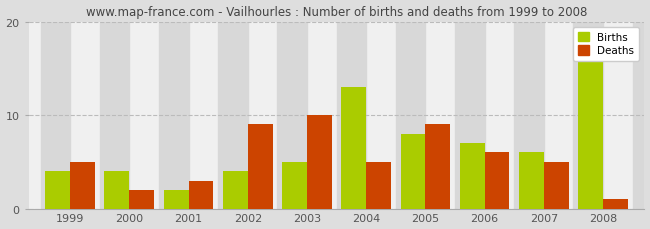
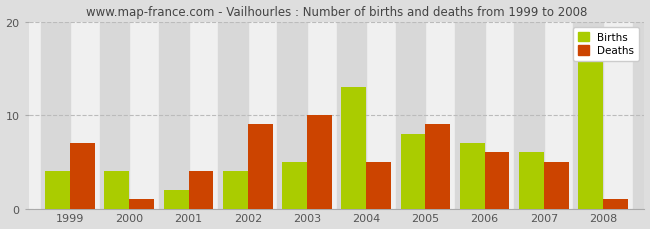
Deaths/1999: 5 -> 7
Deaths/2000: 2 -> 1
Deaths/2001: 3 -> 4
